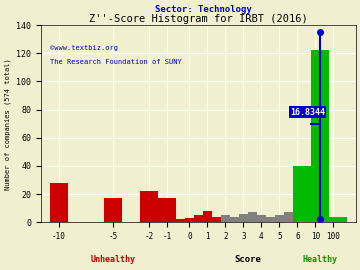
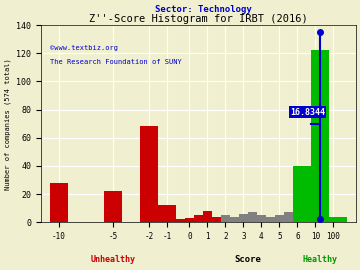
-5: 17 -> 22
-2: 22 -> 68
-1: 17 -> 12
